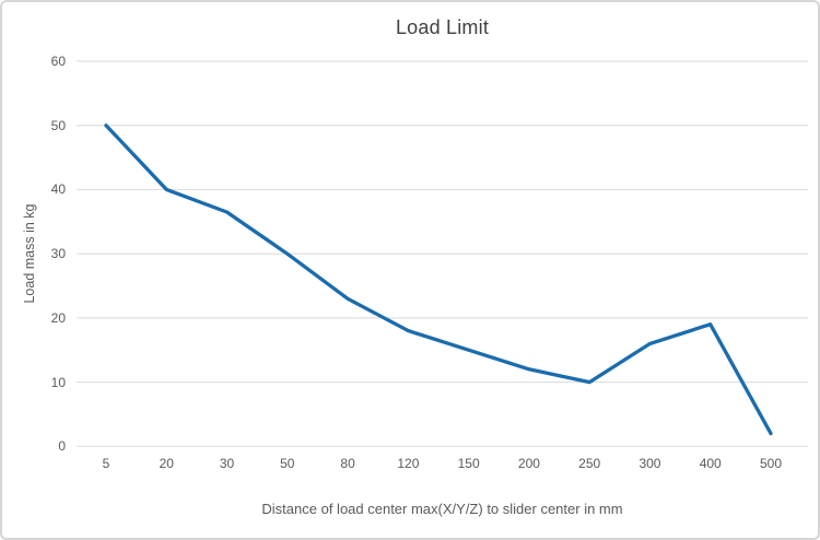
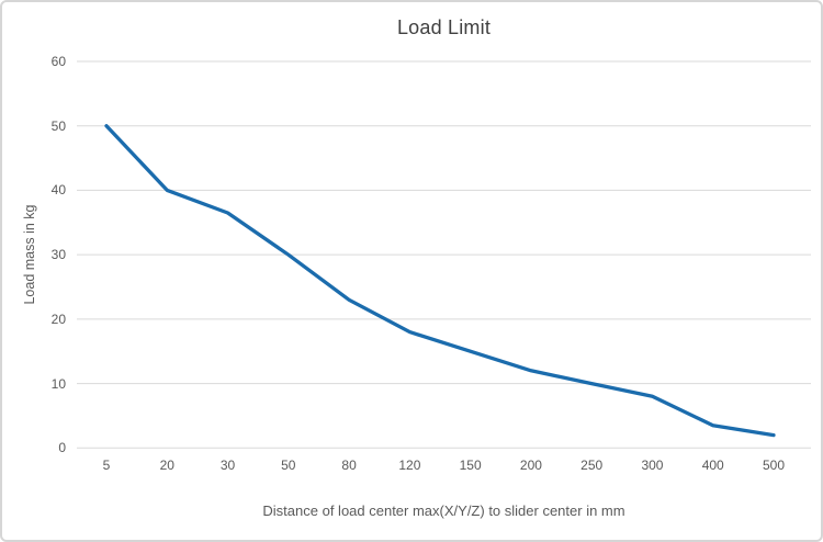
300: 16 -> 8
400: 19 -> 4
